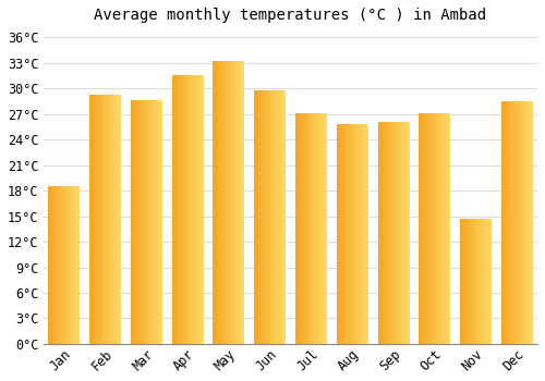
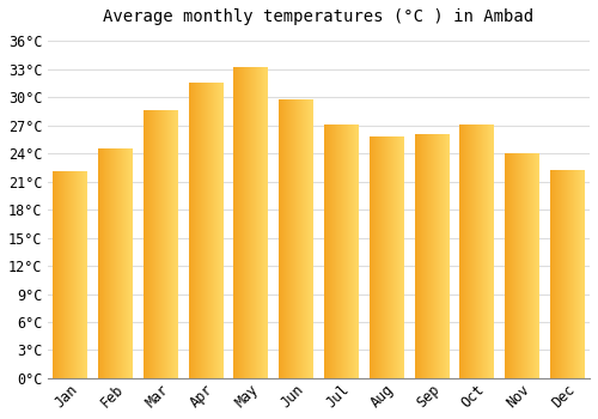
Jan: 18.4°C -> 22.0°C
Feb: 29.2°C -> 24.5°C
Nov: 14.6°C -> 24.0°C
Dec: 28.4°C -> 22.2°C
